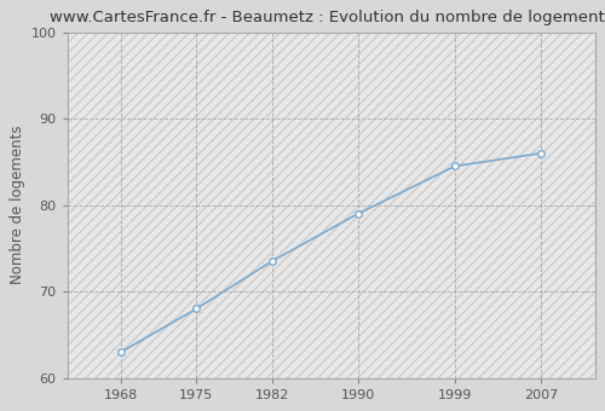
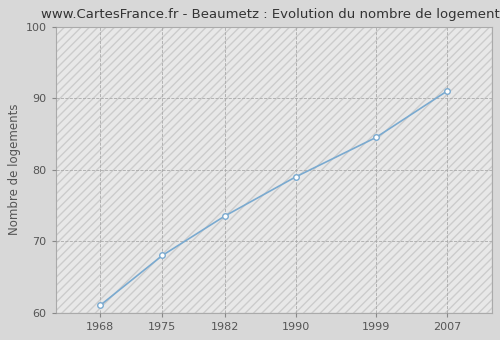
1968: 63.0 -> 61.0
2007: 86.0 -> 91.0
